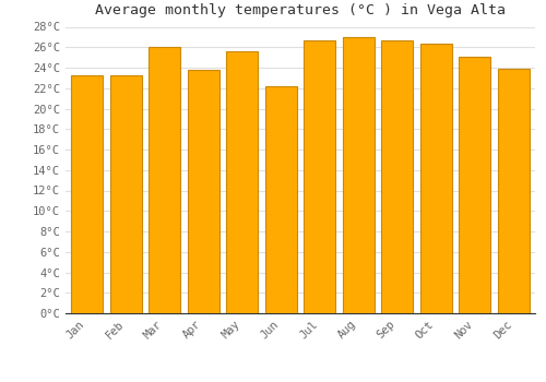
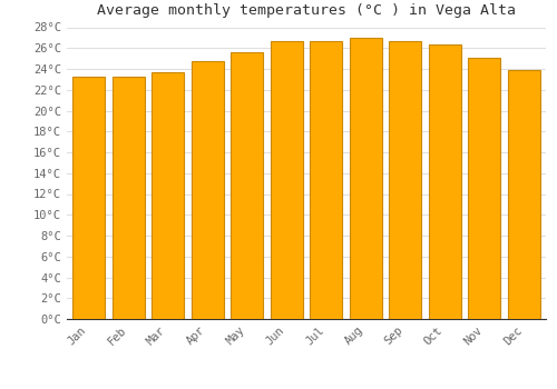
Mar: 26.0°C -> 23.7°C
Apr: 23.8°C -> 24.7°C
Jun: 22.2°C -> 26.7°C
